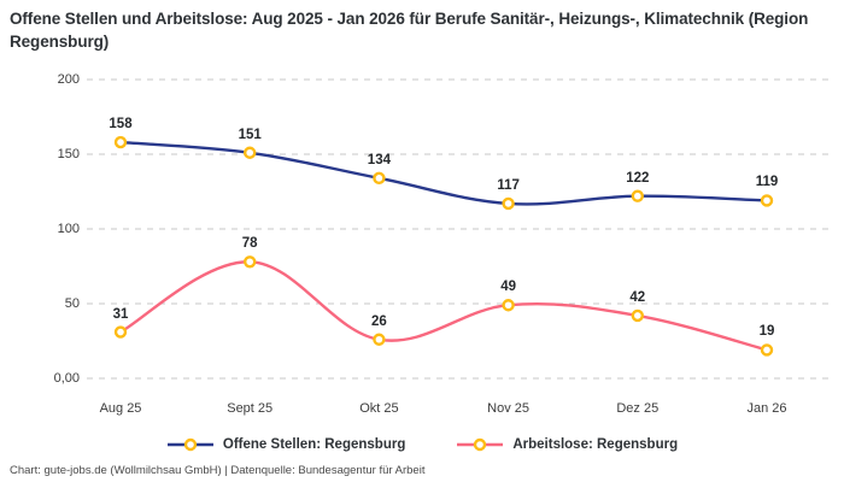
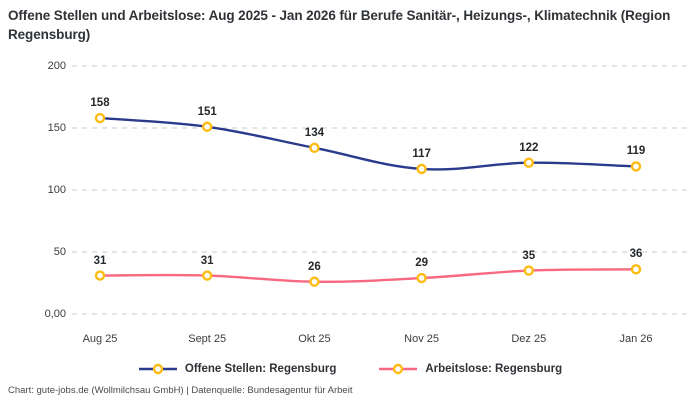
Arbeitslose: Regensburg/Sept 25: 78 -> 31
Arbeitslose: Regensburg/Nov 25: 49 -> 29
Arbeitslose: Regensburg/Dez 25: 42 -> 35
Arbeitslose: Regensburg/Jan 26: 19 -> 36
